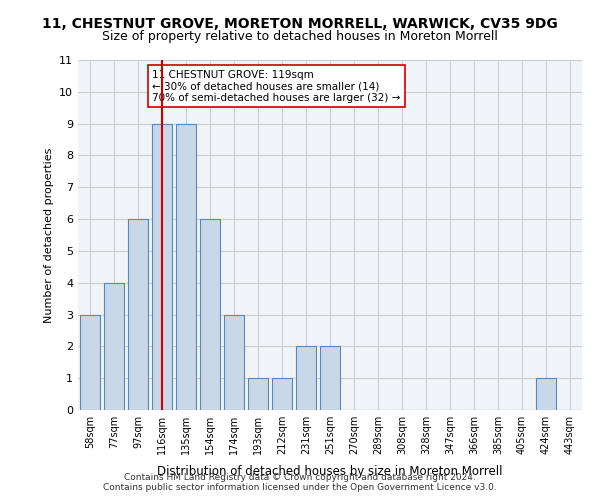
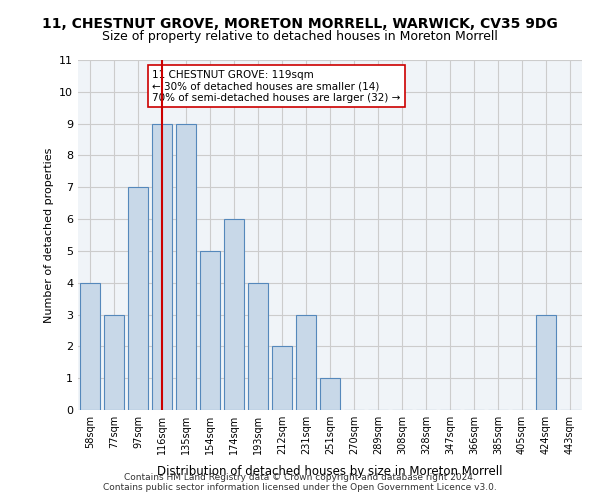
58sqm: 3 -> 4
77sqm: 4 -> 3
97sqm: 6 -> 7
154sqm: 6 -> 5
174sqm: 3 -> 6
193sqm: 1 -> 4
212sqm: 1 -> 2
231sqm: 2 -> 3
251sqm: 2 -> 1
424sqm: 1 -> 3
